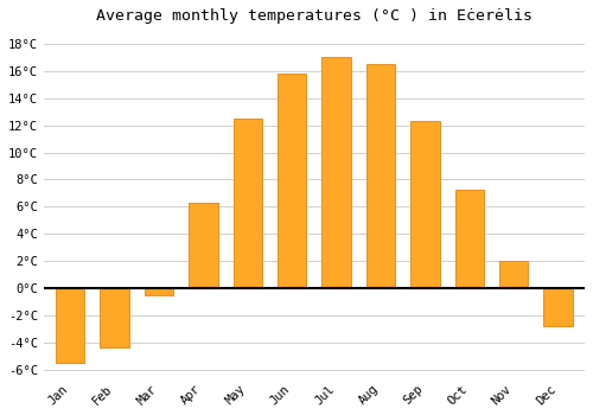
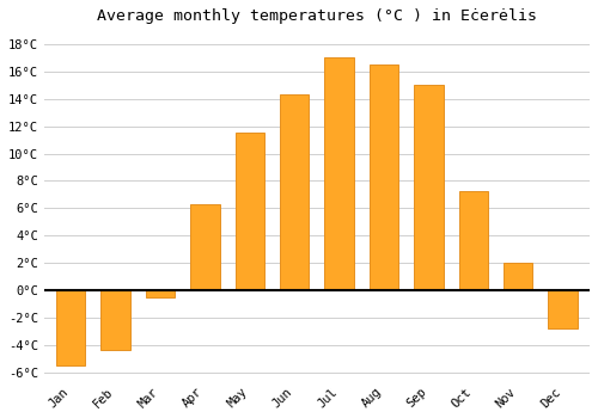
May: 12.5°C -> 11.5°C
Jun: 15.8°C -> 14.3°C
Sep: 12.3°C -> 15.0°C
